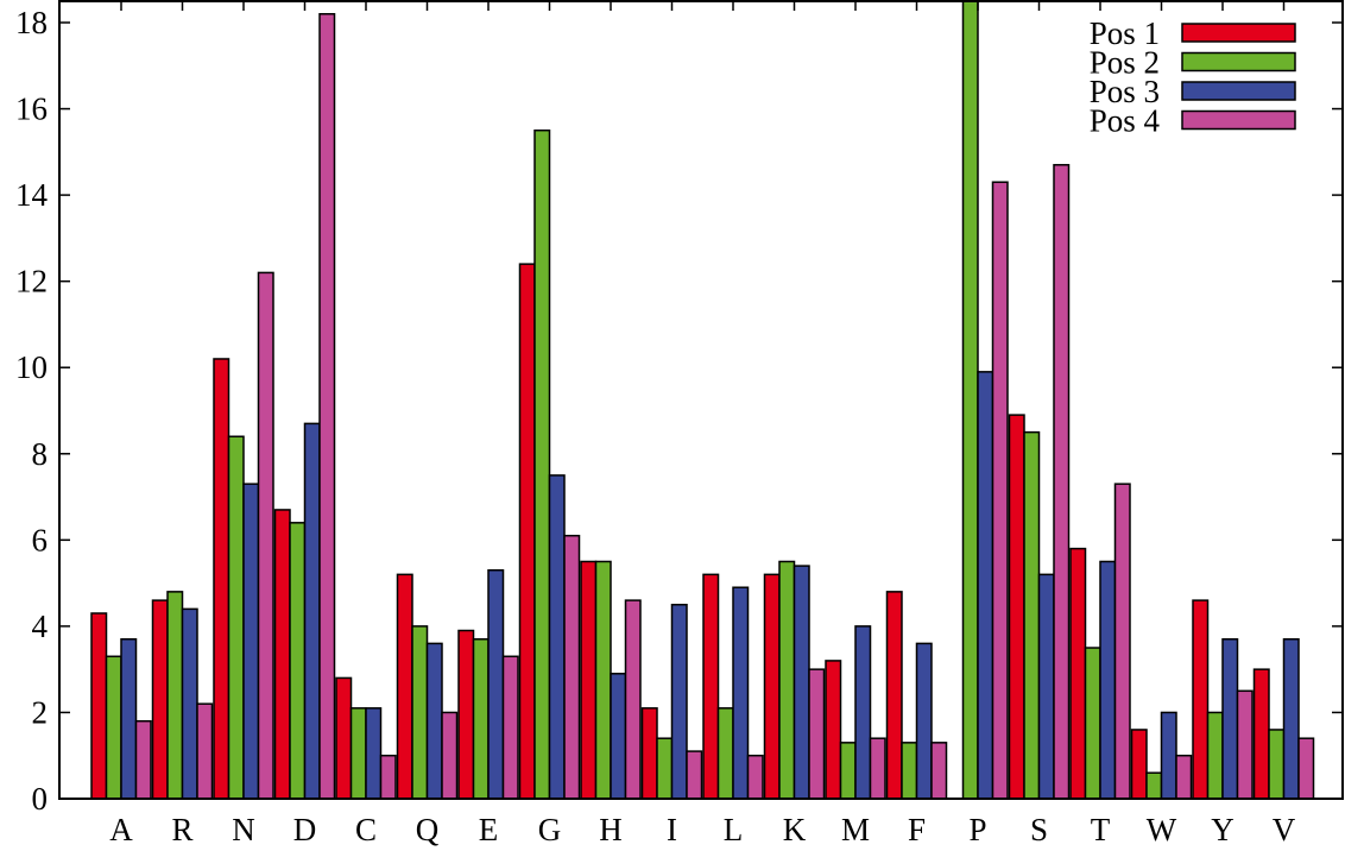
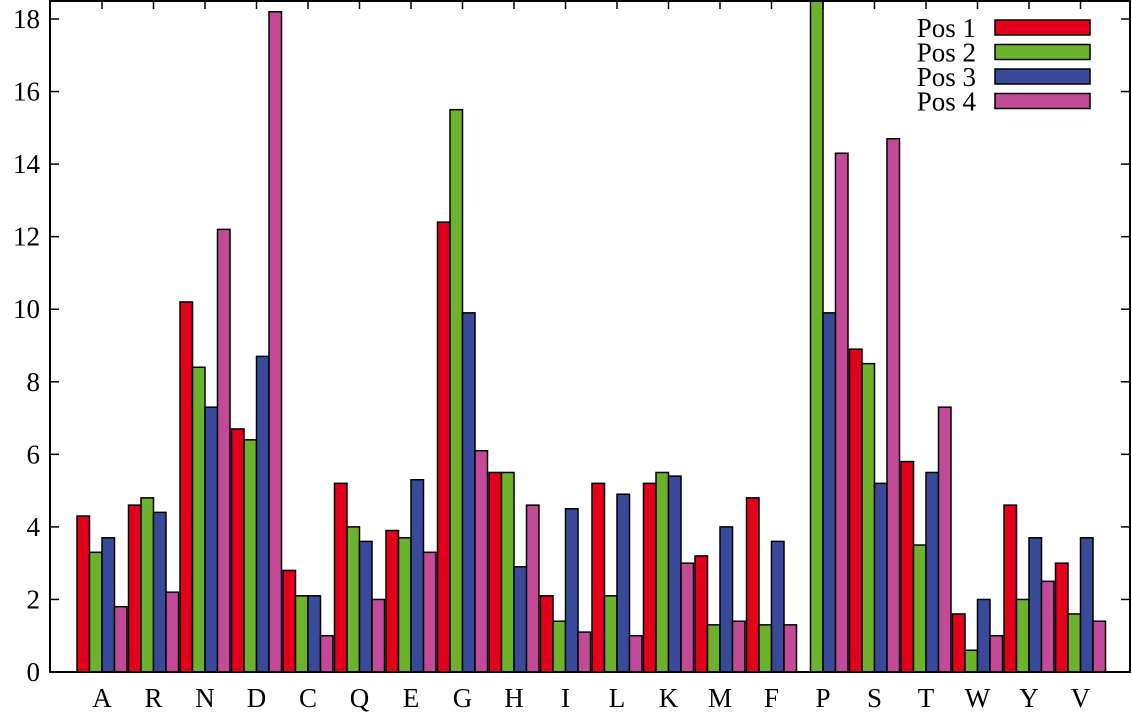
Pos 3/G: 7.5 -> 9.9
